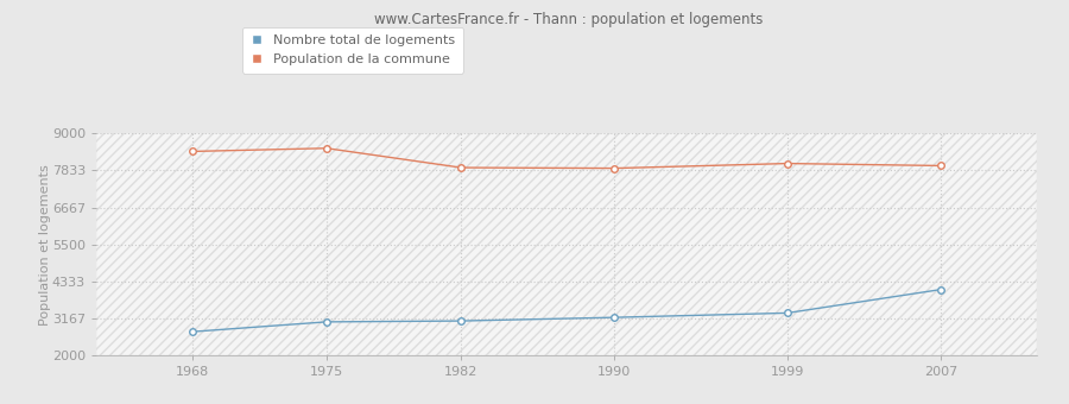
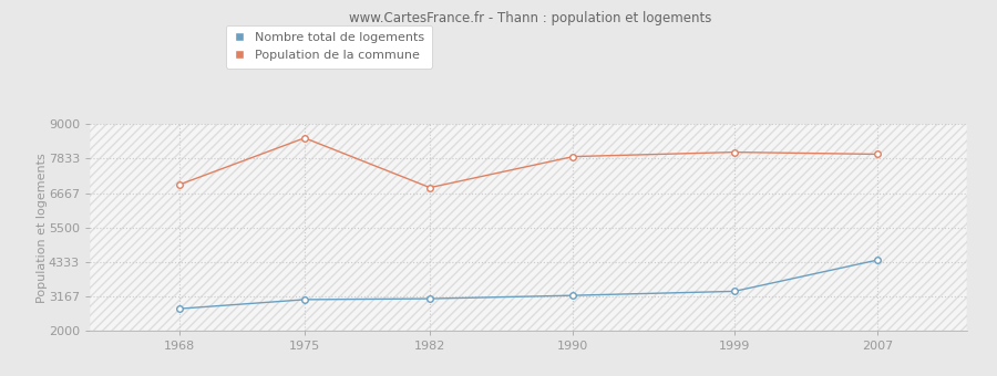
Population de la commune/1968: 8430 -> 6950
Population de la commune/1982: 7920 -> 6850
Nombre total de logements/2007: 4080 -> 4400
